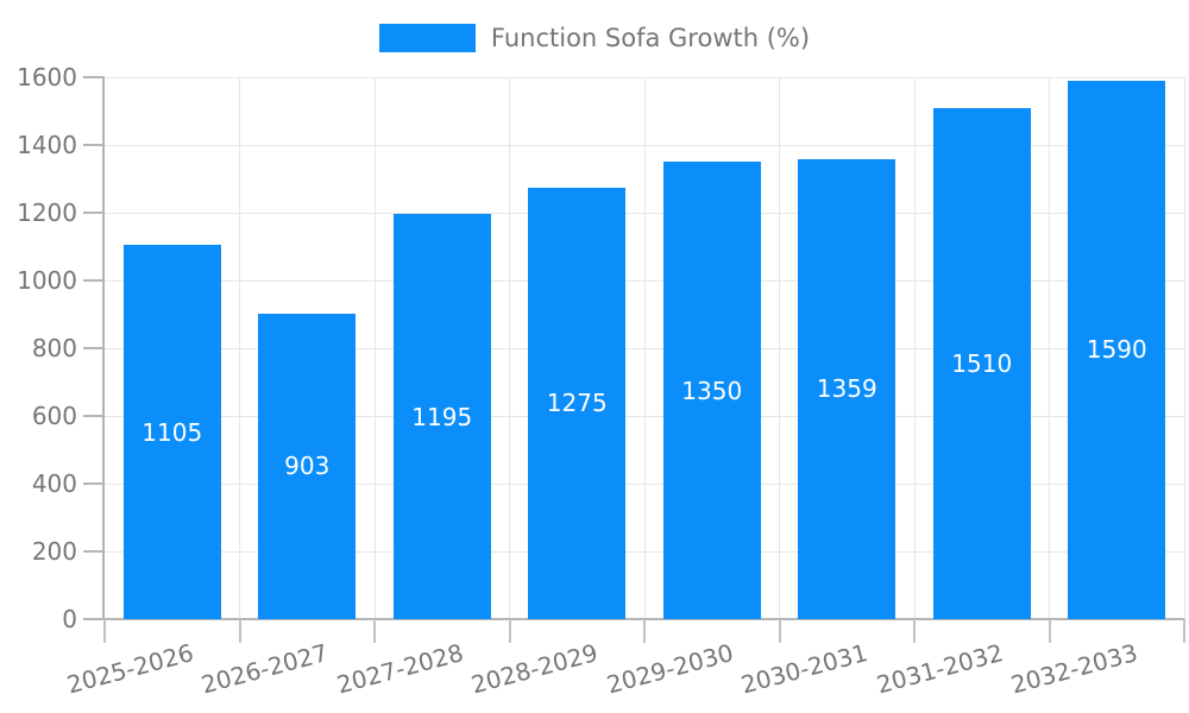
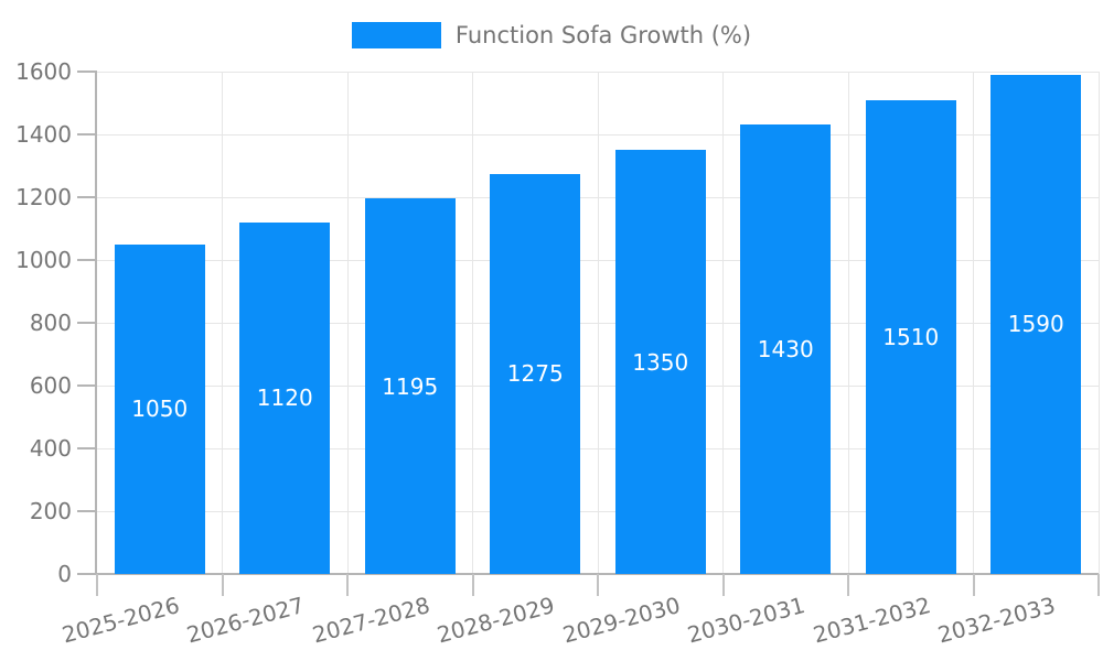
2025-2026: 1105 -> 1050
2026-2027: 903 -> 1120
2030-2031: 1359 -> 1430
